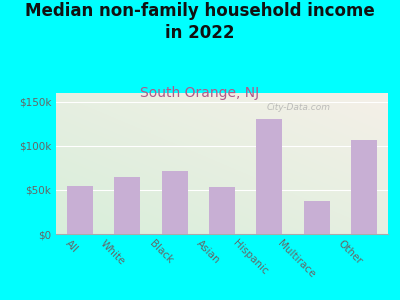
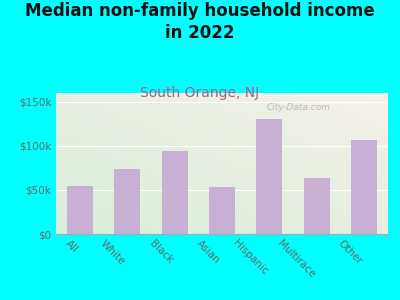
White: $65k -> $74k
Black: $72k -> $94k
Multirace: $37k -> $64k
